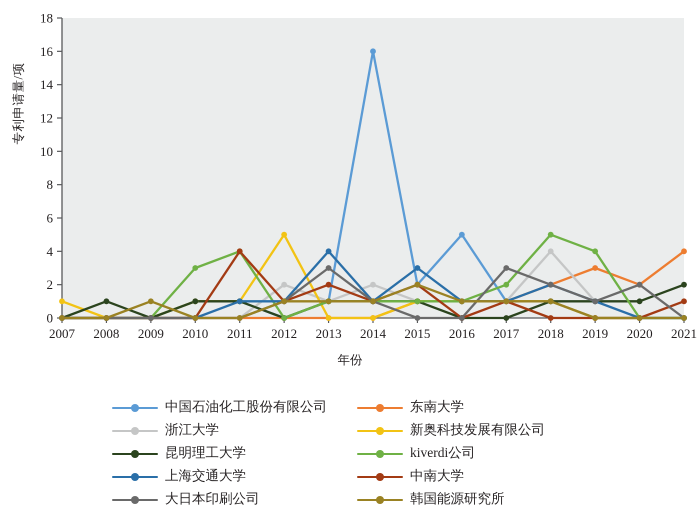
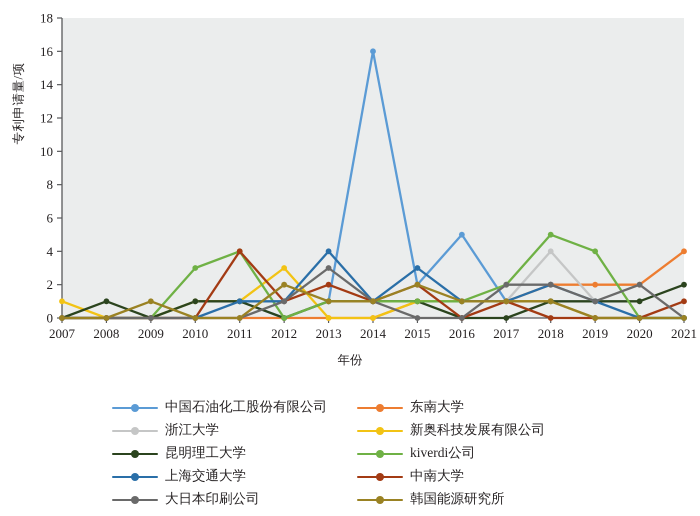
新奥科技发展有限公司/2012: 5 -> 3
韩国能源研究所/2012: 1 -> 2
浙江大学/2014: 2 -> 1
大日本印刷公司/2017: 3 -> 2
东南大学/2019: 3 -> 2
